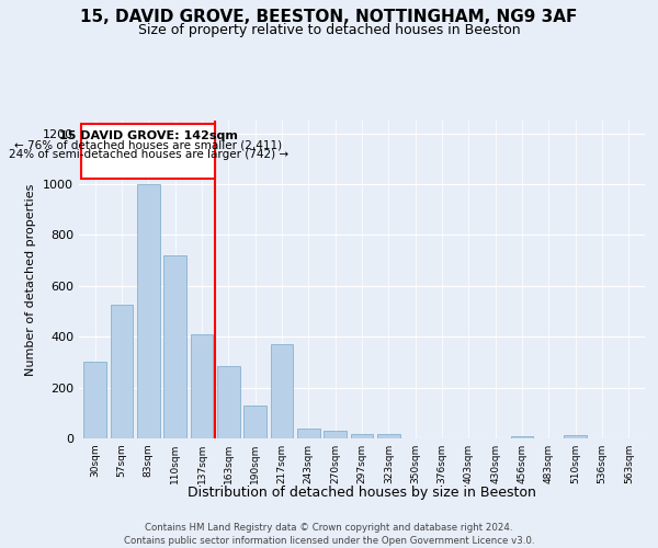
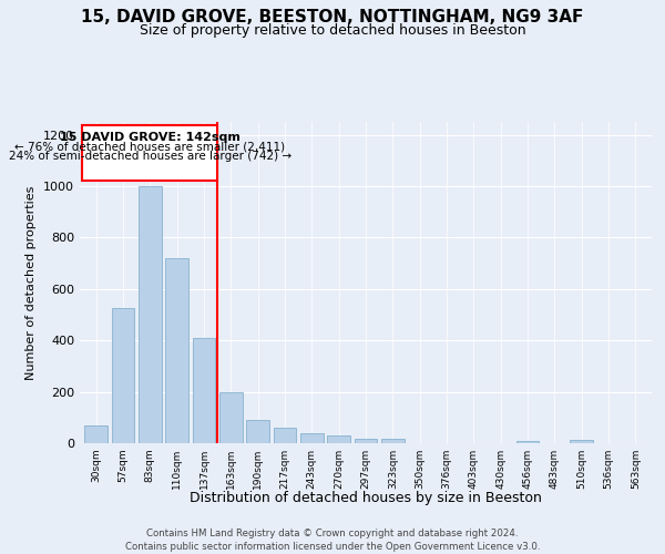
30sqm: 300 -> 68
163sqm: 285 -> 197
190sqm: 130 -> 90
217sqm: 370 -> 62
